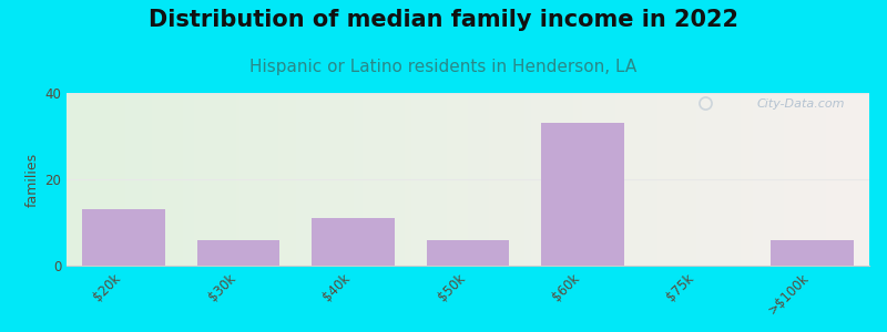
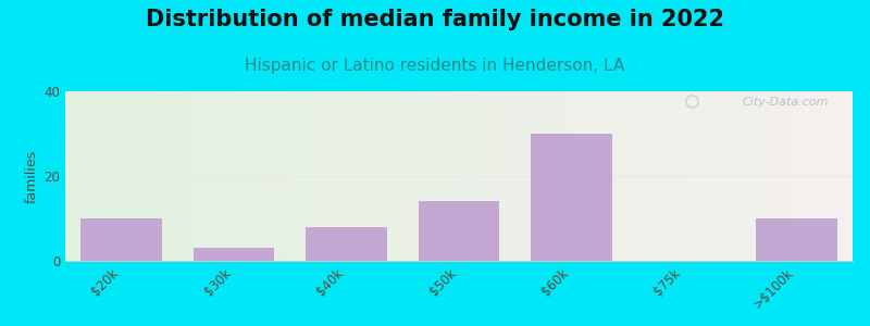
$20k: 13 -> 10
$30k: 6 -> 3
$40k: 11 -> 8
$50k: 6 -> 14
$60k: 33 -> 30
>$100k: 6 -> 10
